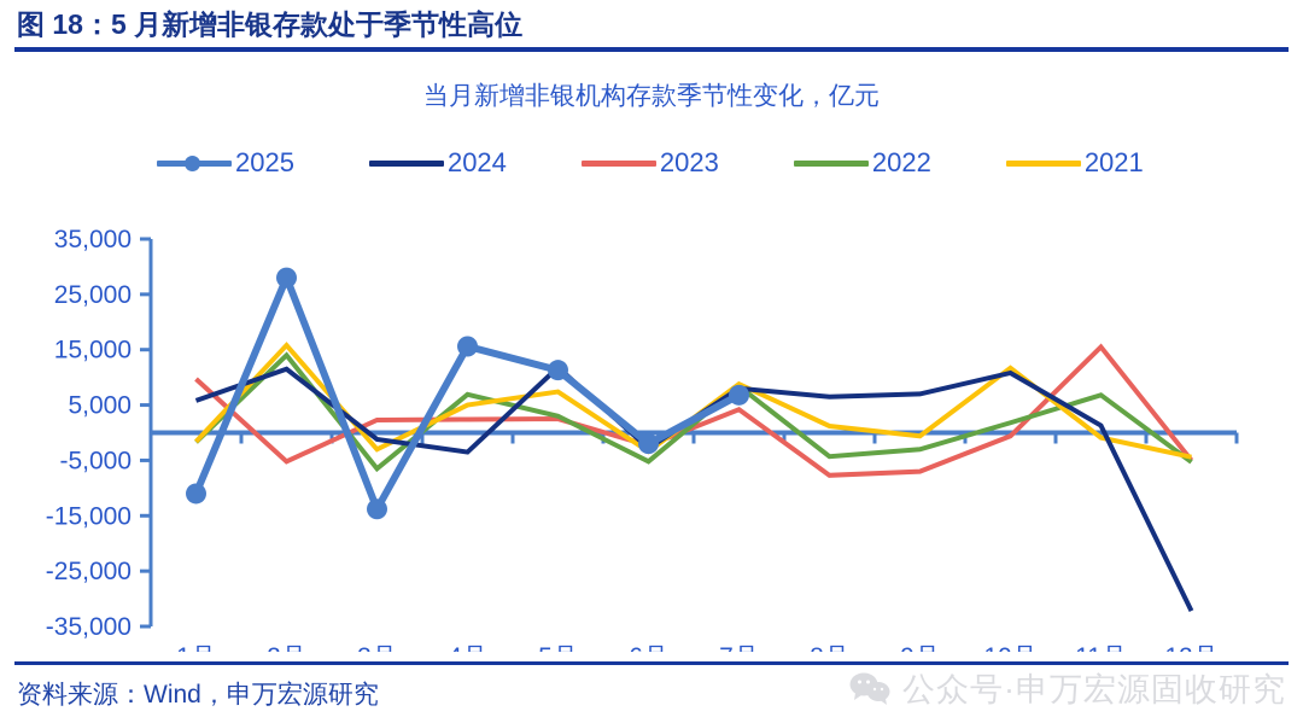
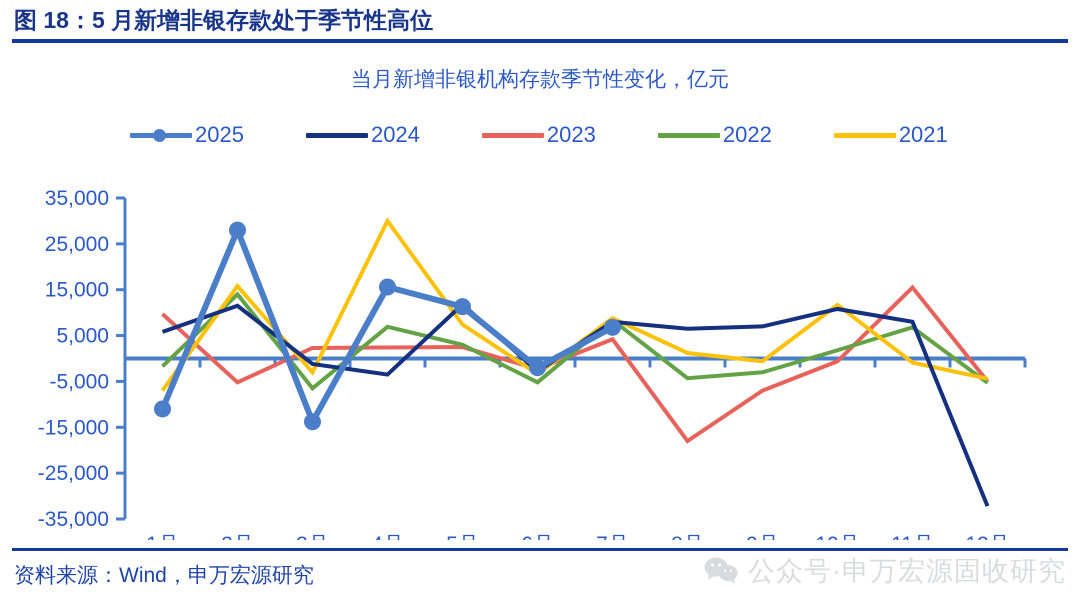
2021/1月: -2000 -> -7000
2021/4月: 5000 -> 30000
2023/8月: -8000 -> -18000
2024/11月: 1000 -> 8000
